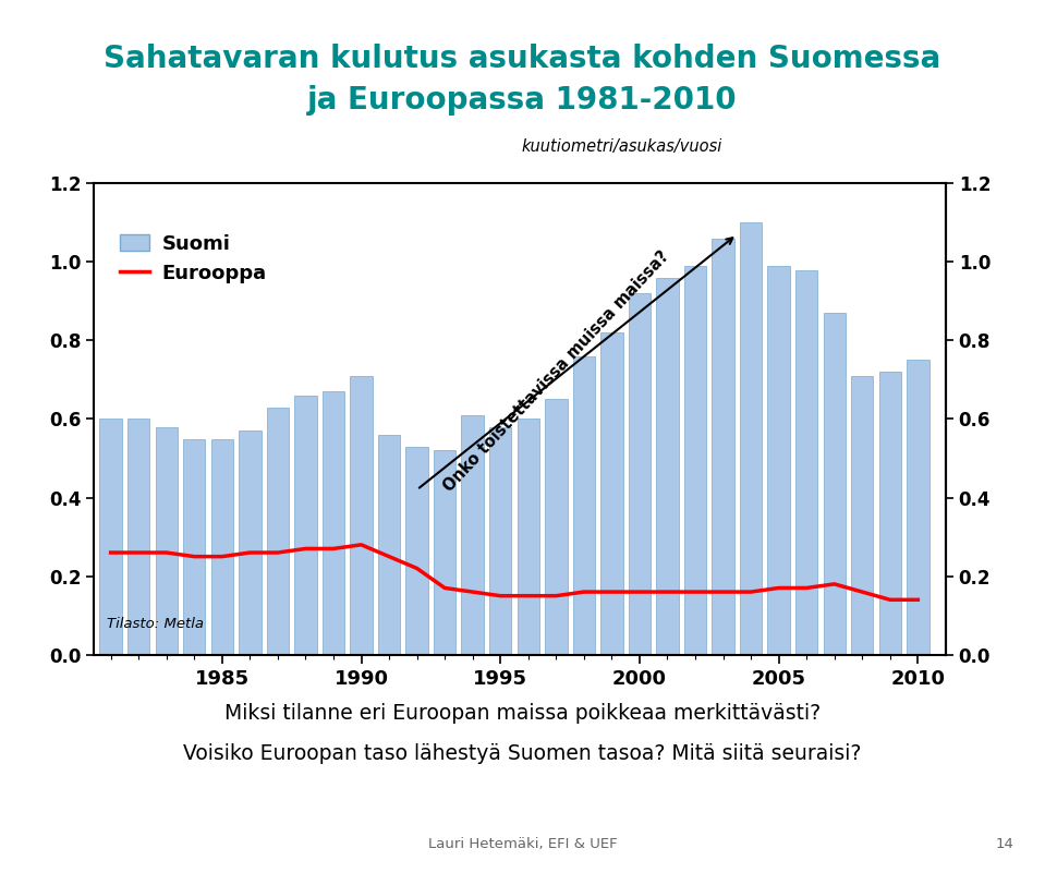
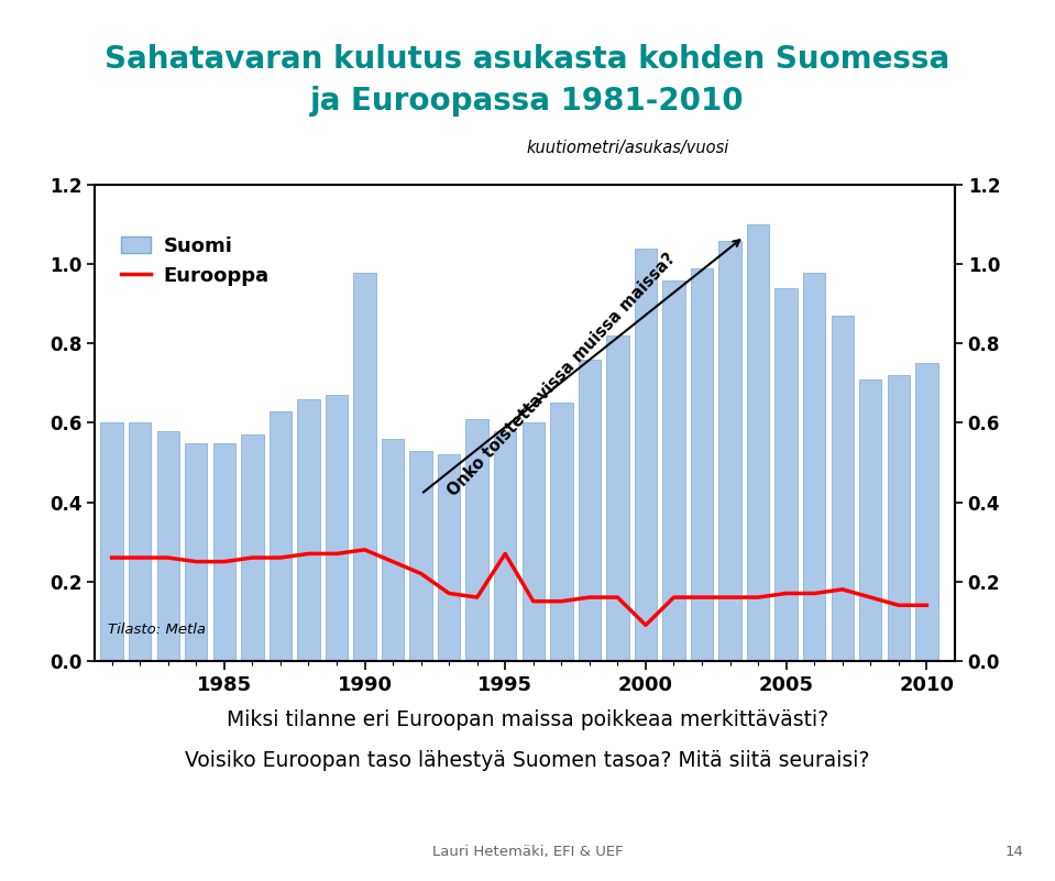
Suomi/1990: 0.71 -> 0.98
Eurooppa/1995: 0.15 -> 0.27
Suomi/2000: 0.92 -> 1.04
Eurooppa/2000: 0.16 -> 0.09
Suomi/2005: 0.99 -> 0.94
